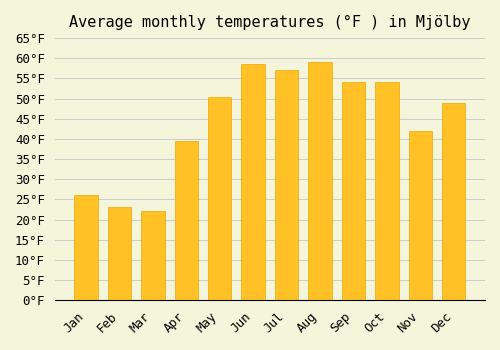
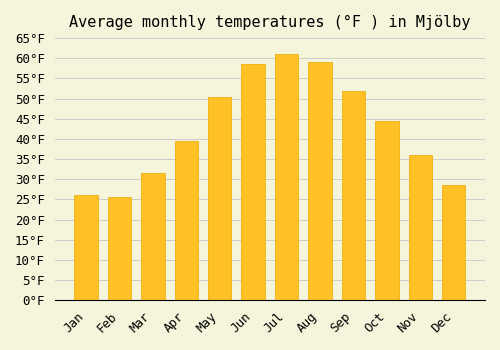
Feb: 23.0°F -> 25.5°F
Mar: 22.0°F -> 31.5°F
Jul: 57.0°F -> 61.0°F
Sep: 54.0°F -> 52.0°F
Oct: 54.0°F -> 44.5°F
Nov: 42.0°F -> 36.0°F
Dec: 49.0°F -> 28.5°F
